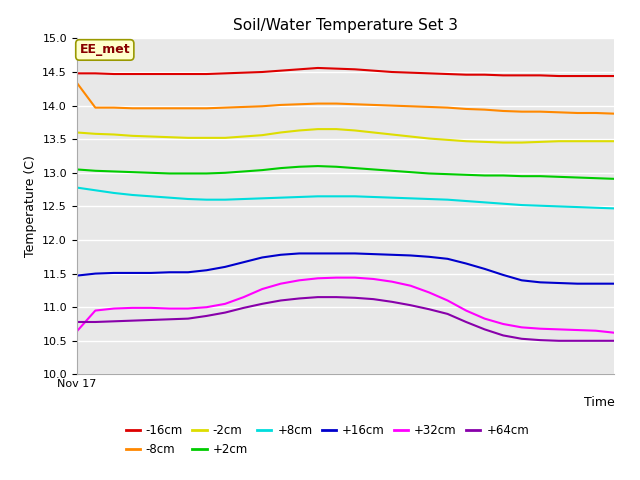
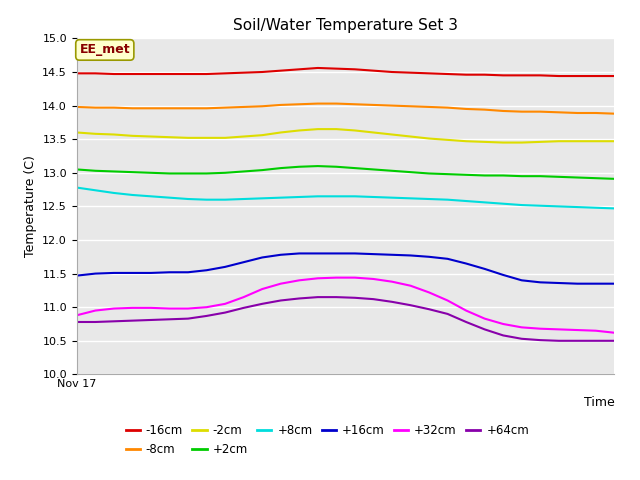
-8cm/Nov 17: 14.34 -> 13.98
+32cm/Nov 17: 10.64 -> 10.88
